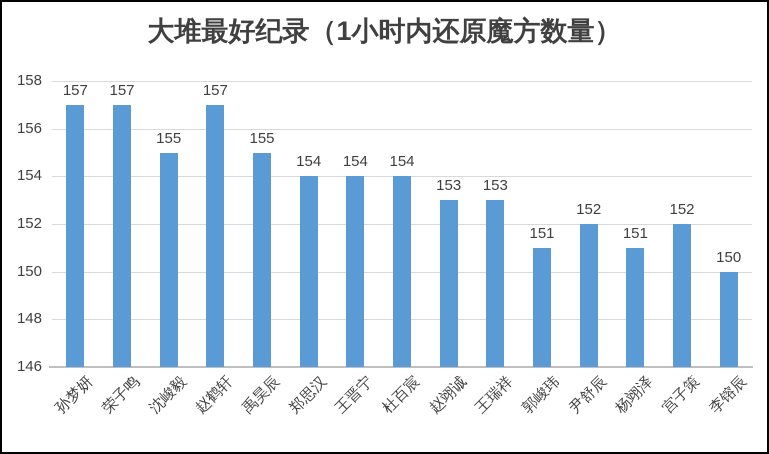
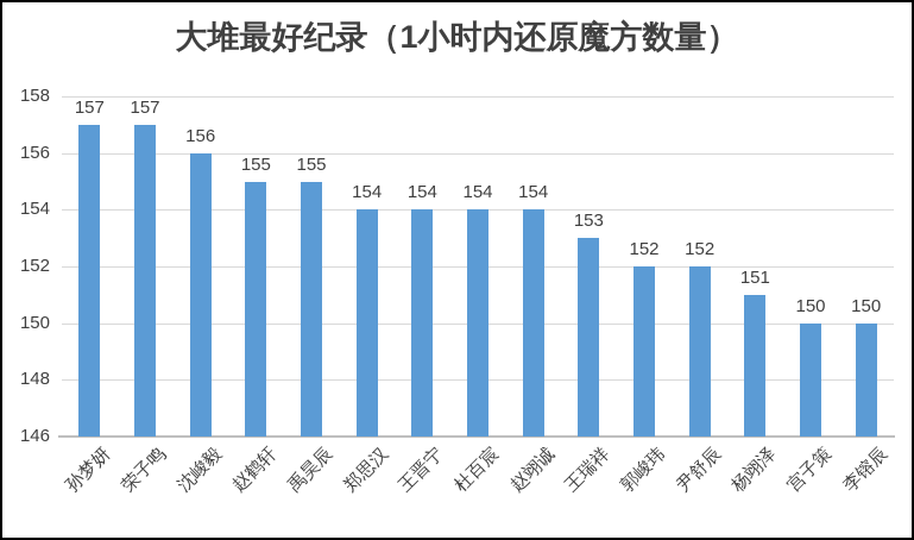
沈峻毅: 155 -> 156
赵鹤轩: 157 -> 155
赵翊诚: 153 -> 154
郭峻玮: 151 -> 152
宫子策: 152 -> 150
